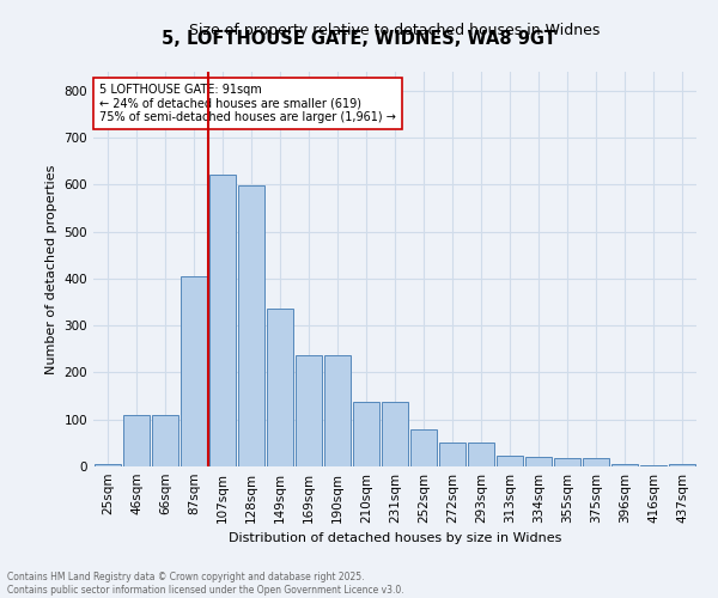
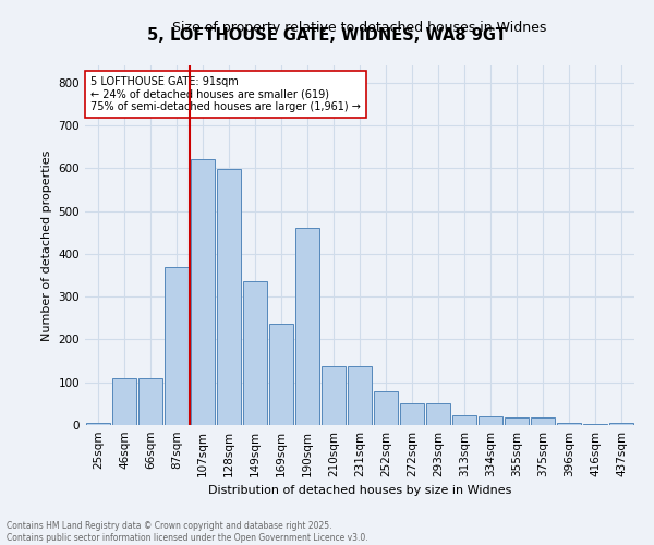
87sqm: 405 -> 370
190sqm: 238 -> 460
